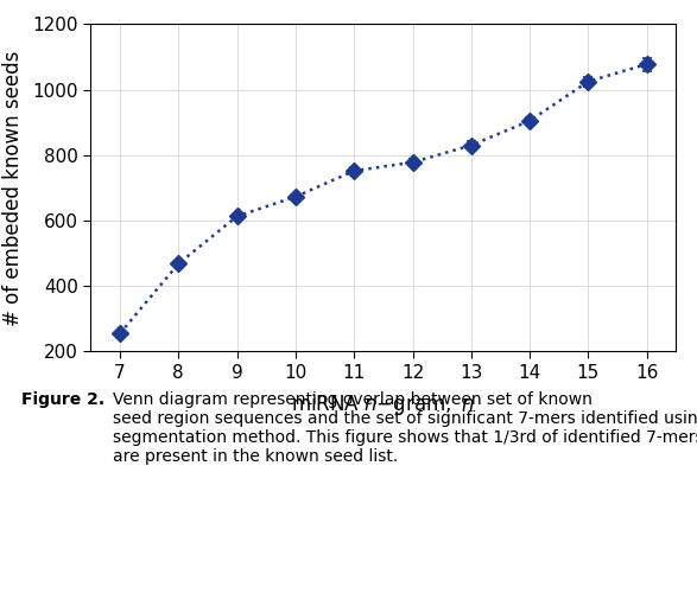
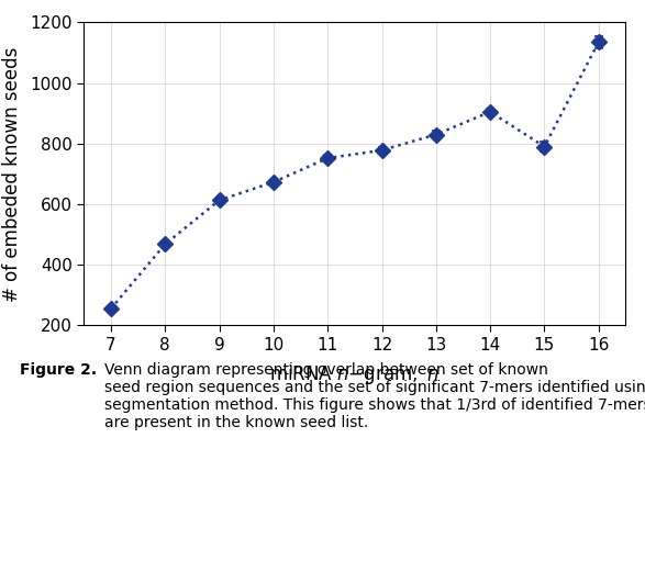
15: 1025 -> 790
16: 1078 -> 1135
